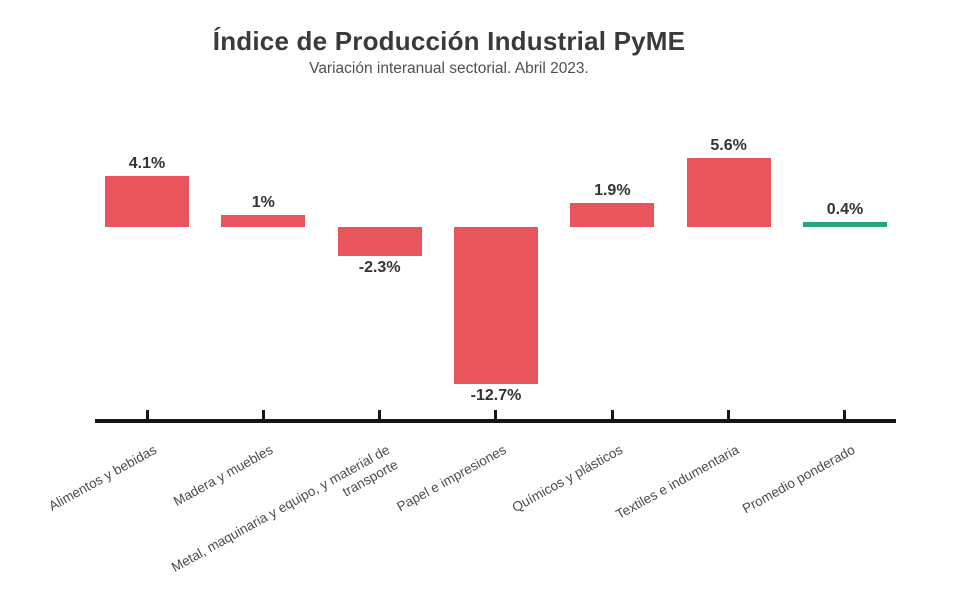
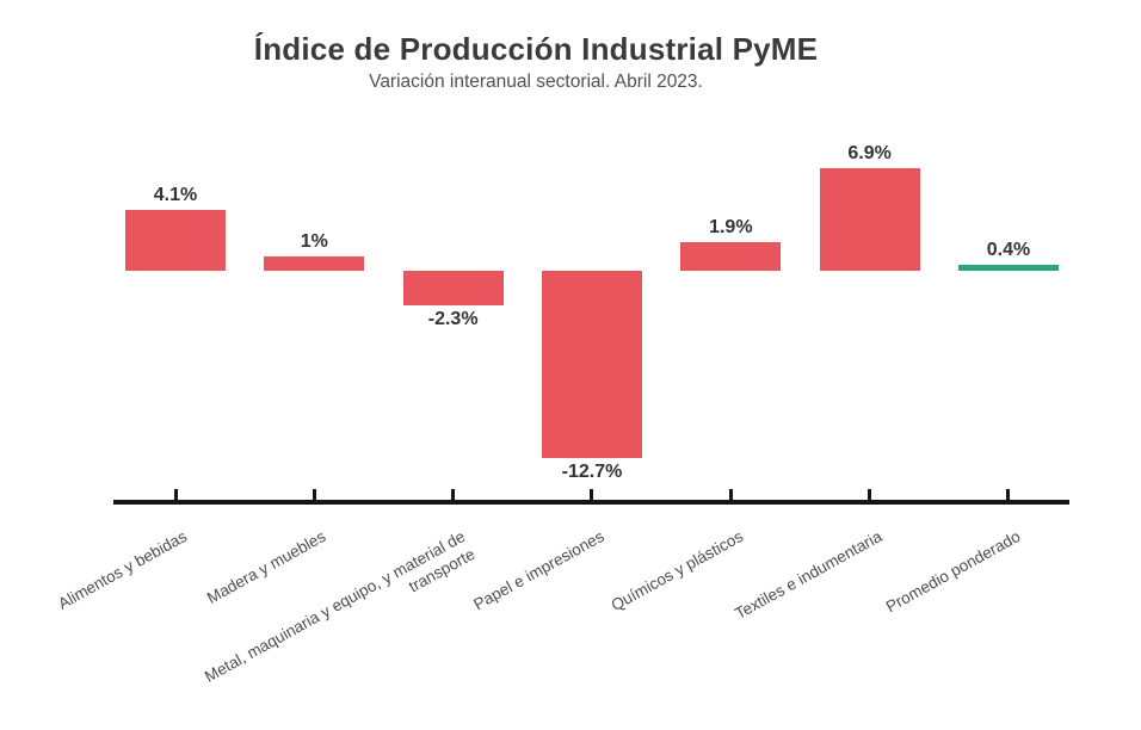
Textiles e indumentaria: 5.6% -> 6.9%
